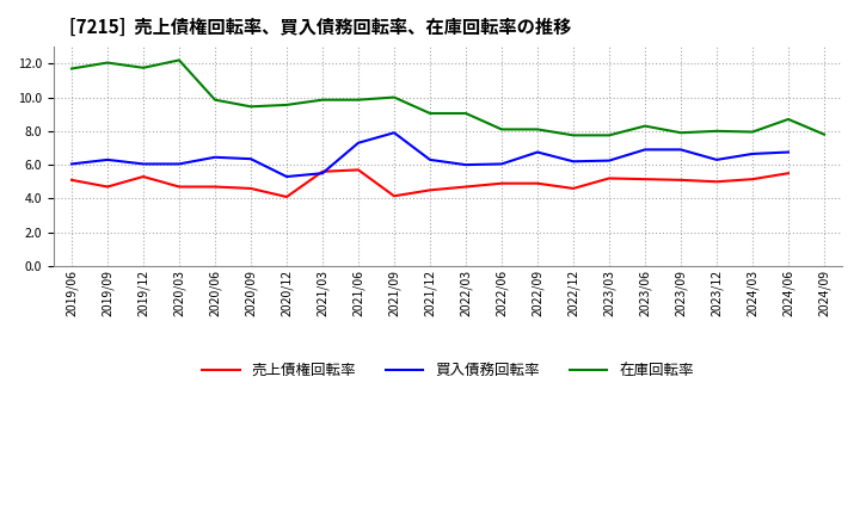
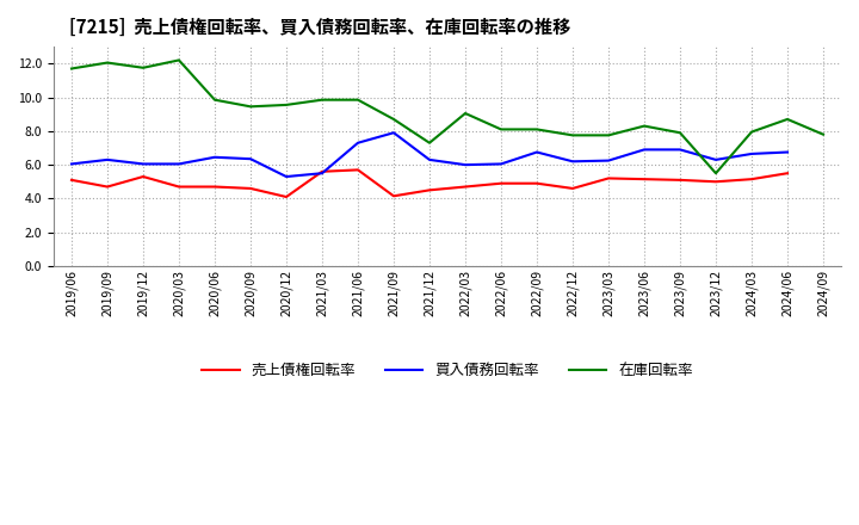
在庫回転率/2021/09: 10.0 -> 8.7
在庫回転率/2021/12: 9.1 -> 7.3
在庫回転率/2023/12: 8.0 -> 5.5
